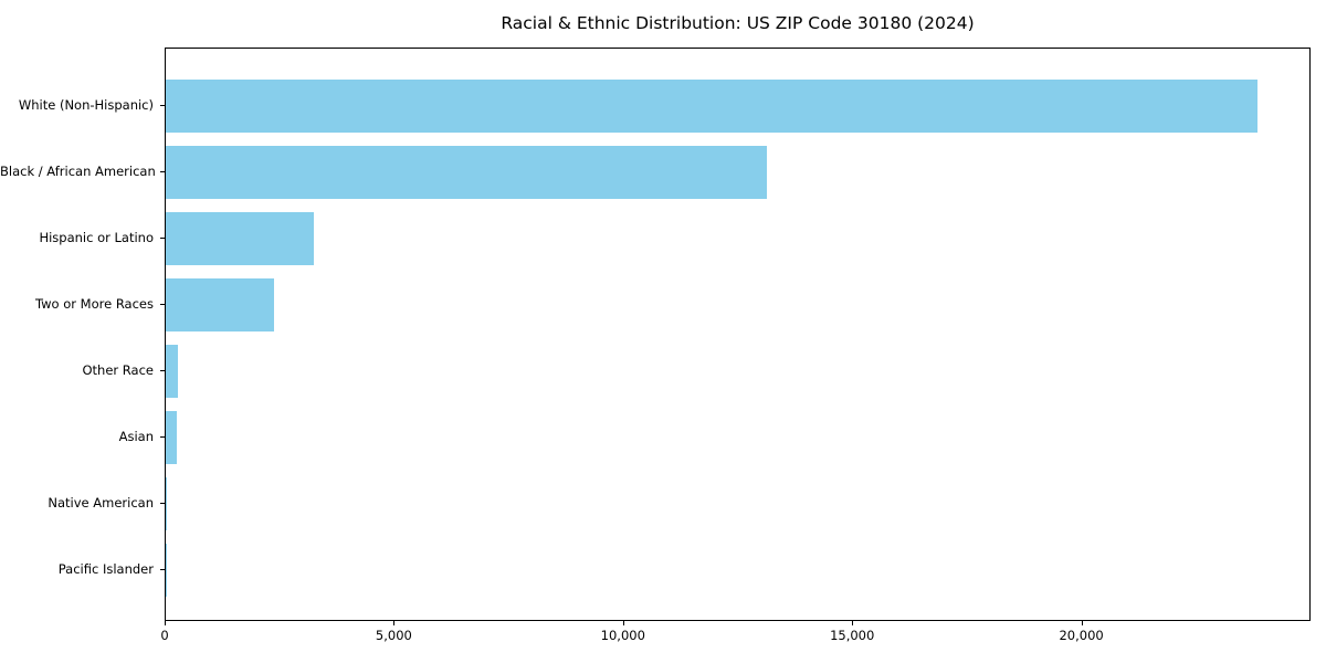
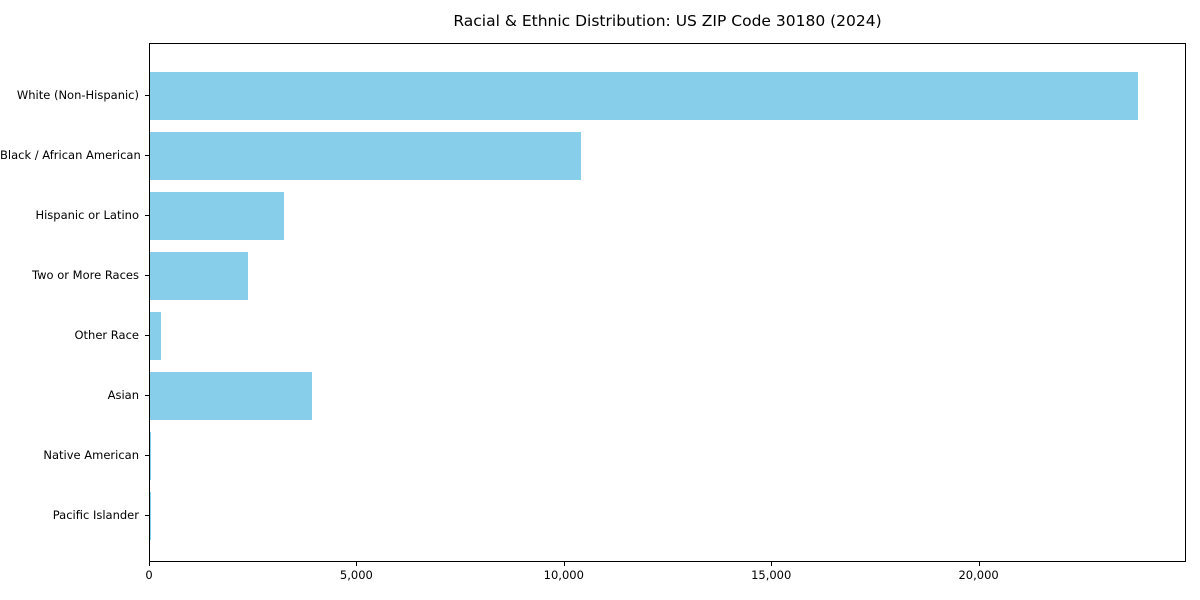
Black / African American: 13100 -> 10400
Asian: 200 -> 3900
